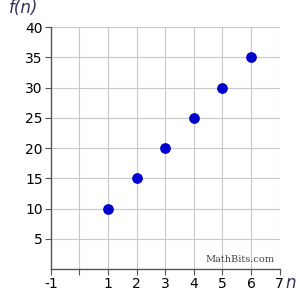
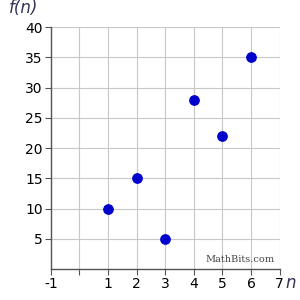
3: 20 -> 5
4: 25 -> 28
5: 30 -> 22
